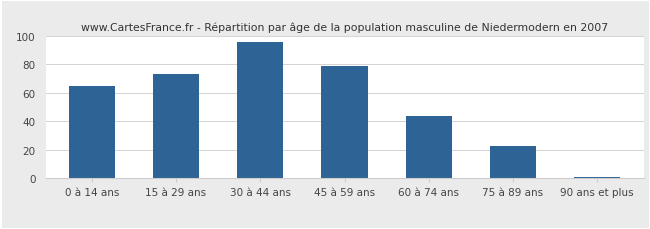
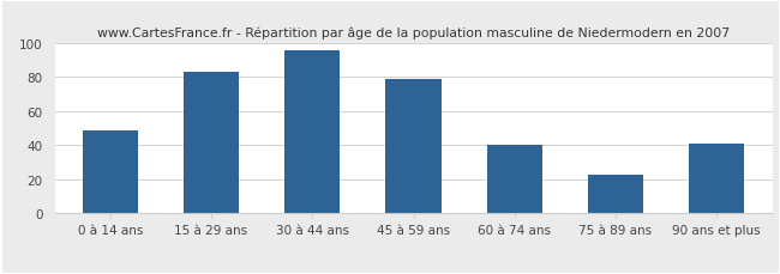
0 à 14 ans: 65 -> 49
15 à 29 ans: 73 -> 83
60 à 74 ans: 44 -> 40
90 ans et plus: 1 -> 41
